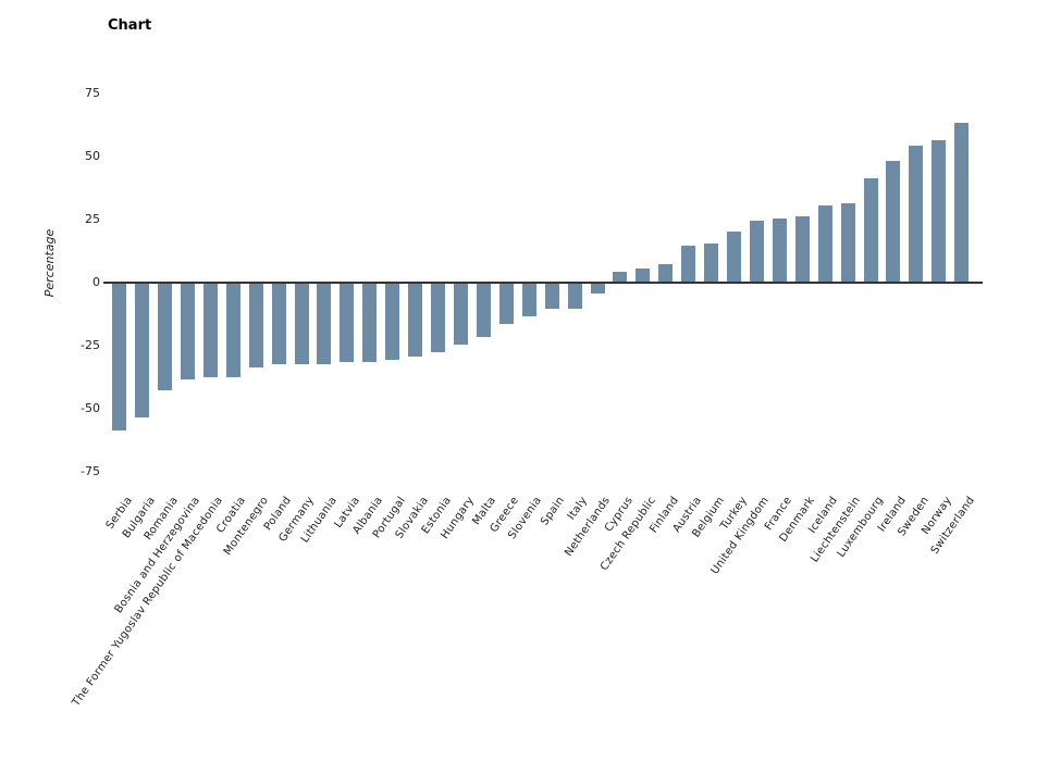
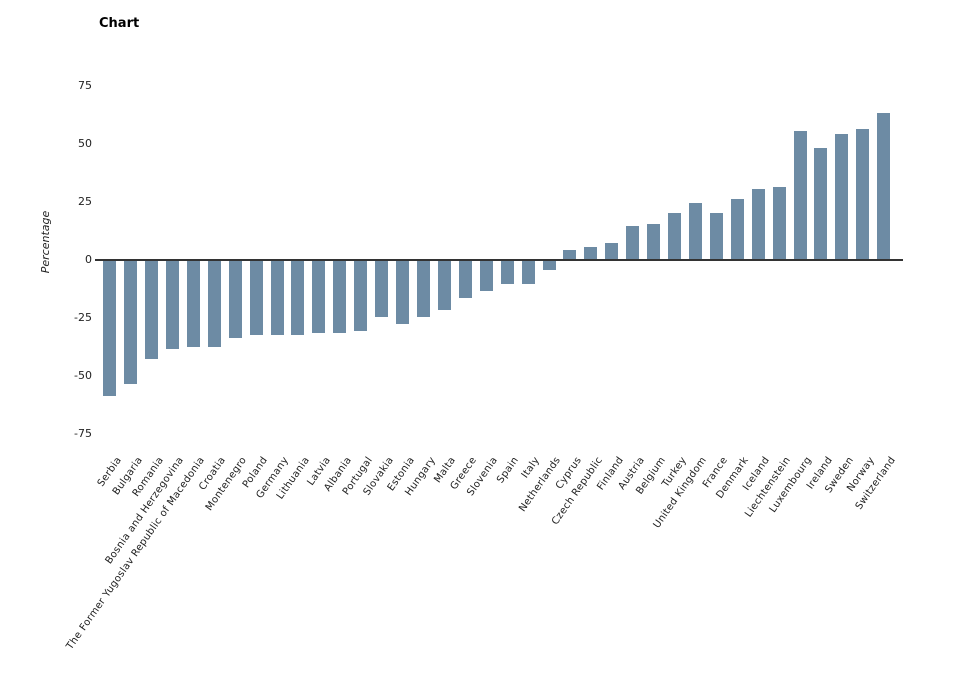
Slovakia: -29 -> -24
France: 25 -> 20
Luxembourg: 41 -> 55
